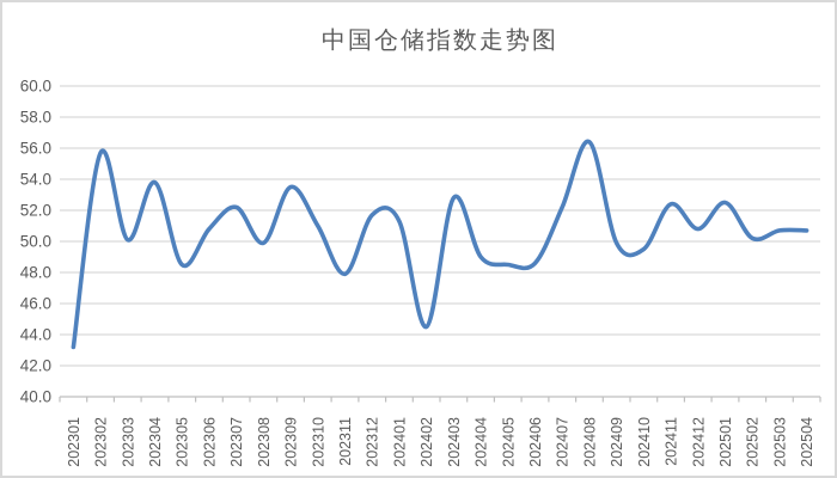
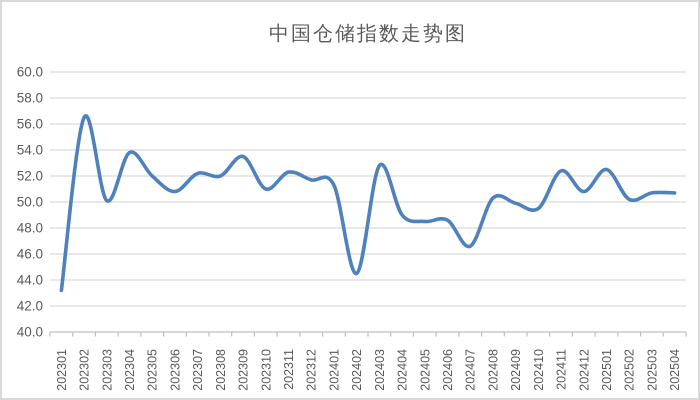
202302: 55.7 -> 56.5
202305: 48.5 -> 52.0
202308: 49.9 -> 52.0
202311: 47.9 -> 52.3
202407: 52.2 -> 46.6
202408: 56.4 -> 50.3
